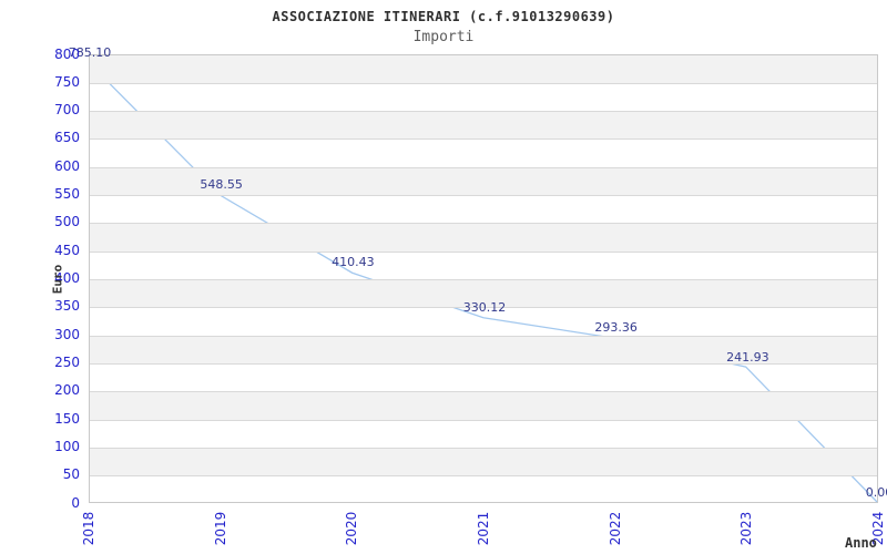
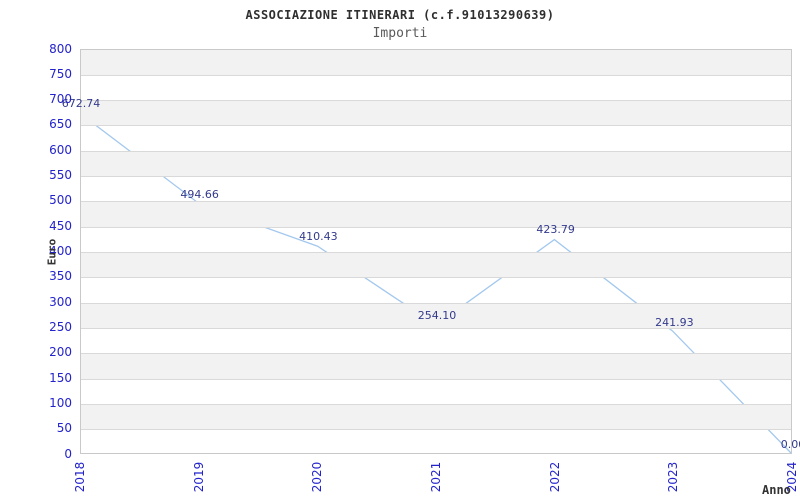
2018: 785.10 -> 672.74
2019: 548.55 -> 494.66
2021: 330.12 -> 254.10
2022: 293.36 -> 423.79
